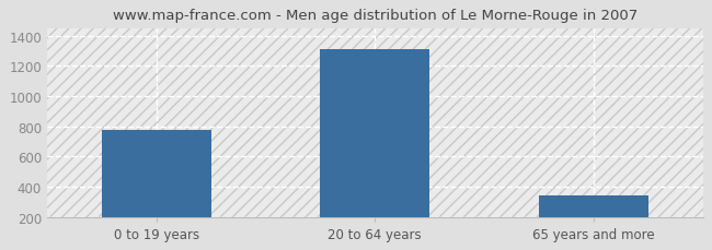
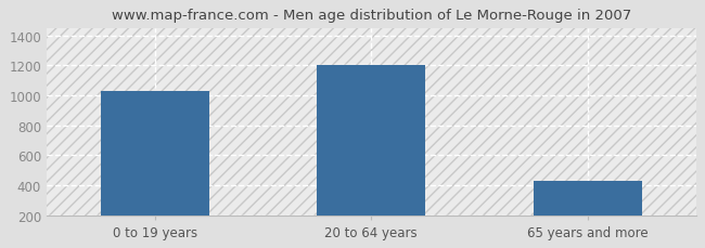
0 to 19 years: 780 -> 1030
20 to 64 years: 1310 -> 1200
65 years and more: 340 -> 430
